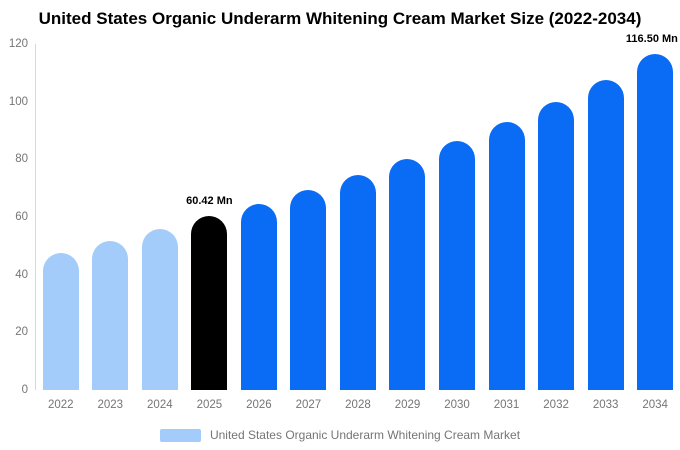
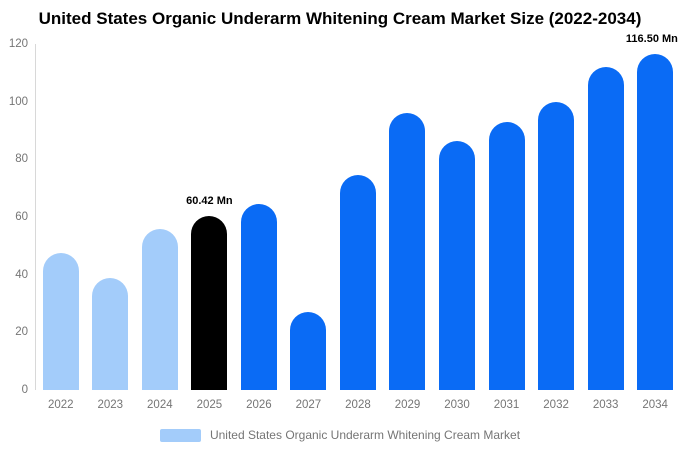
2023: 52 -> 39
2027: 69 -> 27
2029: 80 -> 96
2033: 108 -> 112
